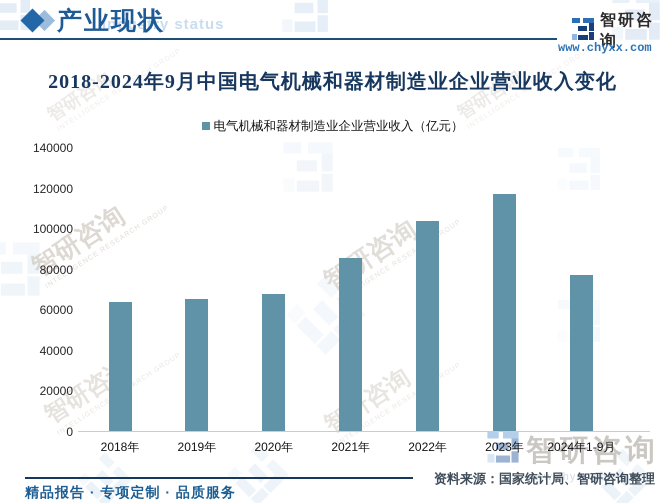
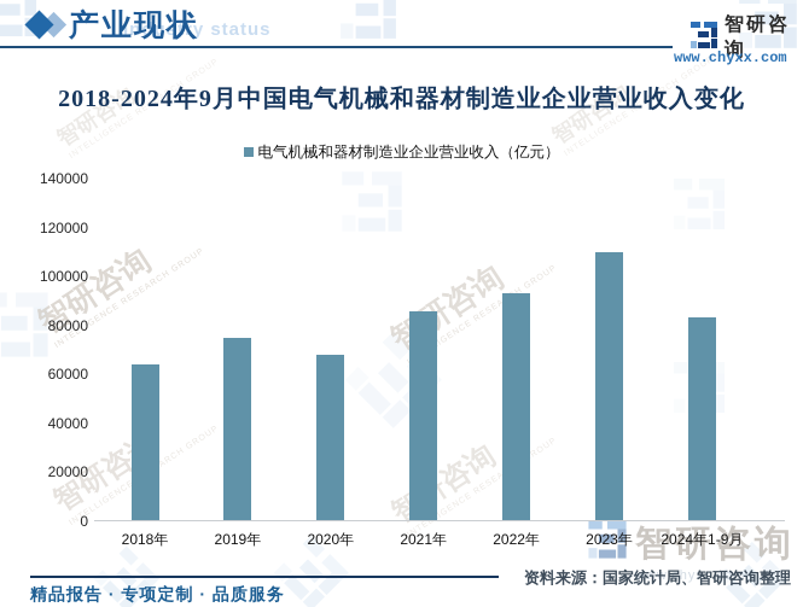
2019年: 65000 -> 75000
2022年: 104000 -> 93000
2023年: 117000 -> 110000
2024年1-9月: 77000 -> 83000
